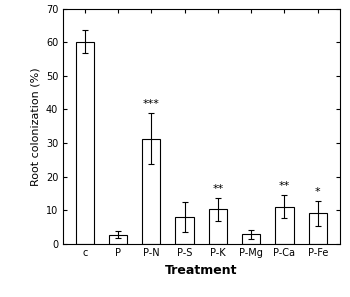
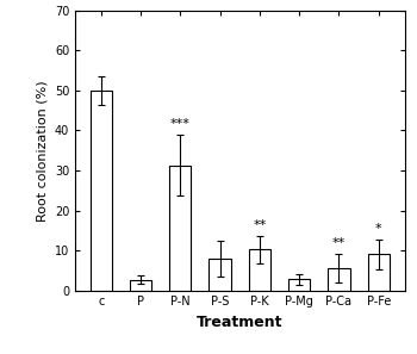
c: 60.2 -> 50.0
P-Ca: 11.0 -> 5.5
